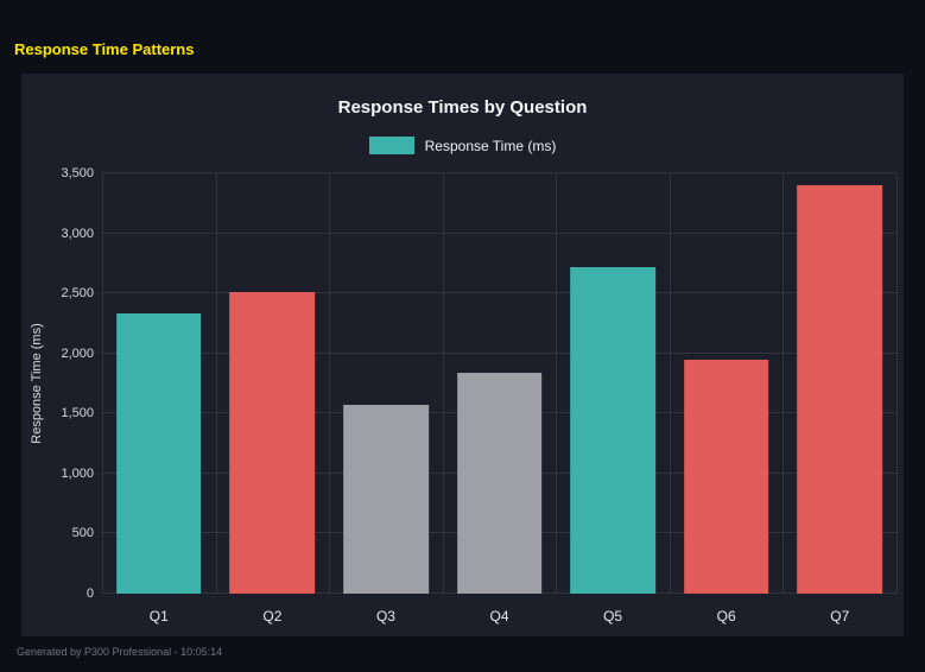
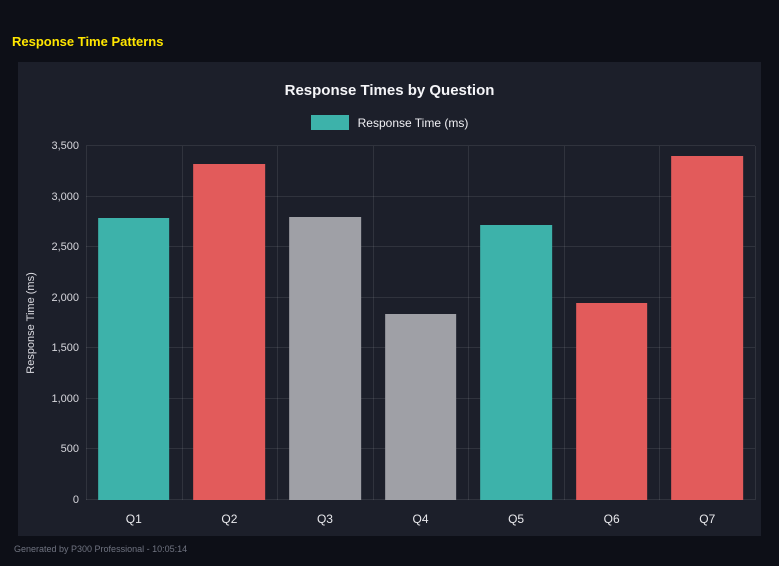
Q1: 2330 -> 2790
Q2: 2510 -> 3320
Q3: 1570 -> 2800
